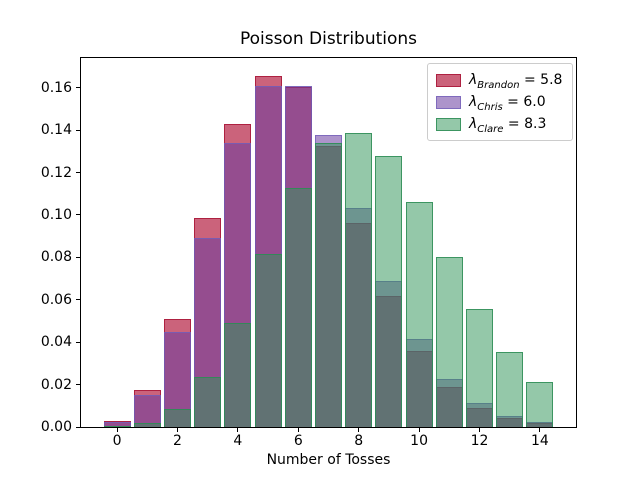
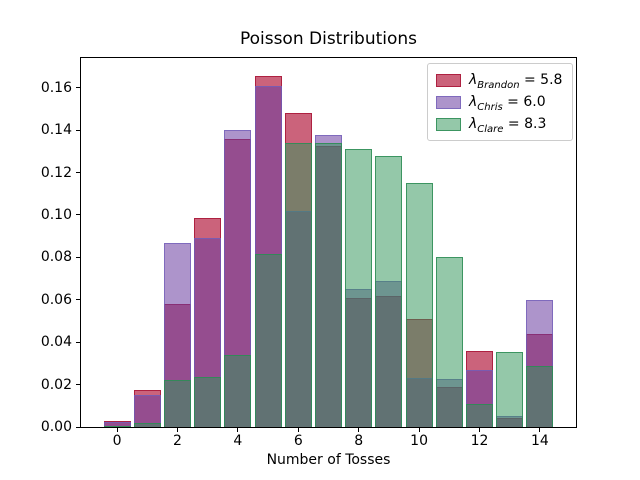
Brandon/2: 0.051 -> 0.058
Chris/2: 0.045 -> 0.087
Clare/2: 0.009 -> 0.022
Brandon/4: 0.143 -> 0.136
Chris/4: 0.134 -> 0.140
Clare/4: 0.049 -> 0.034
Brandon/6: 0.160 -> 0.148
Chris/6: 0.161 -> 0.102
Clare/6: 0.113 -> 0.134
Brandon/8: 0.096 -> 0.061
Chris/8: 0.103 -> 0.065
Clare/8: 0.139 -> 0.131
Brandon/10: 0.036 -> 0.051
Chris/10: 0.041 -> 0.023
Clare/10: 0.106 -> 0.115
Brandon/12: 0.009 -> 0.036
Chris/12: 0.011 -> 0.027
Clare/12: 0.056 -> 0.011
Brandon/14: 0.002 -> 0.044
Chris/14: 0.002 -> 0.060
Clare/14: 0.021 -> 0.029
